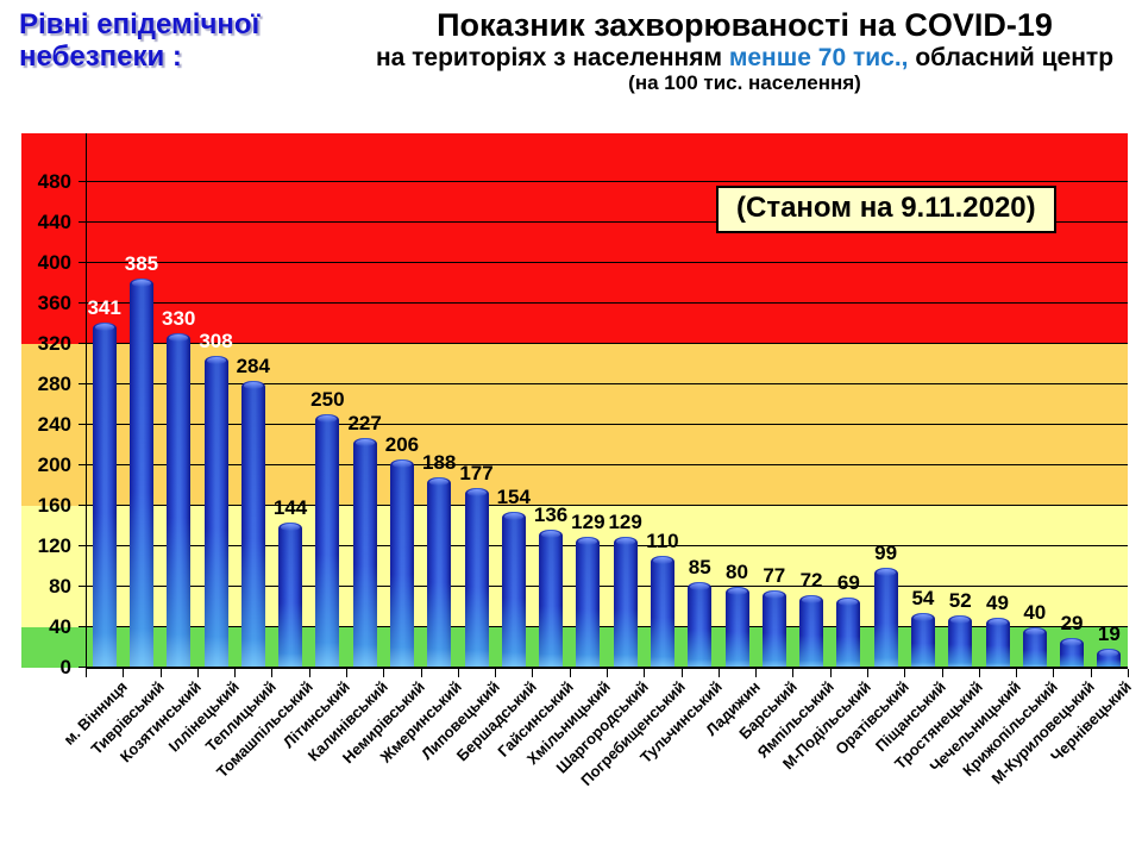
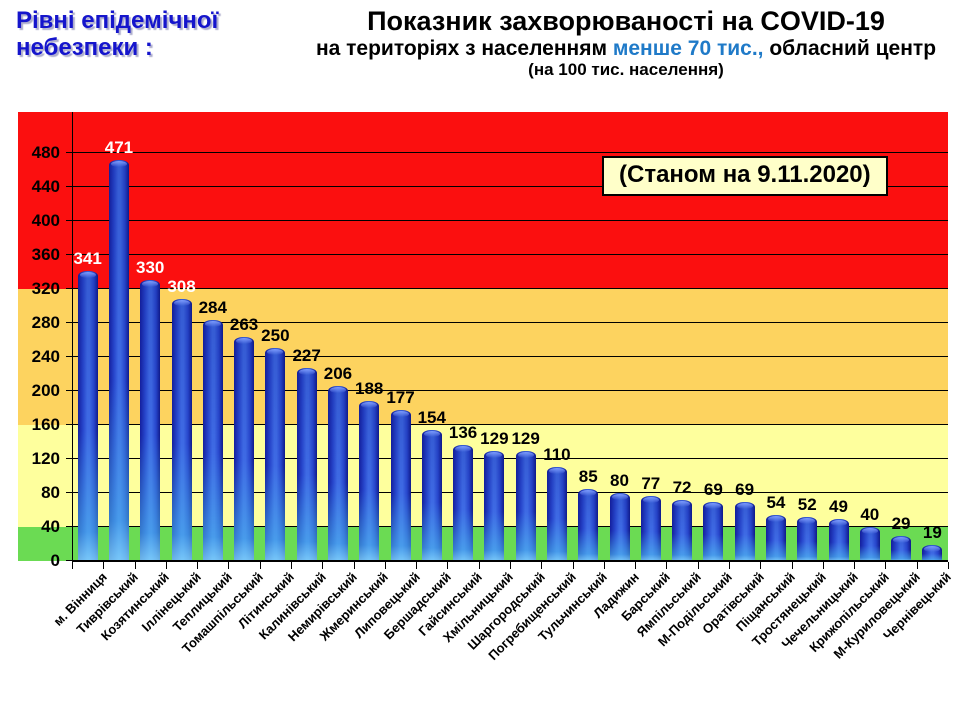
Тиврівський: 385 -> 471
Томашпільський: 144 -> 263
Оратівський: 99 -> 69
